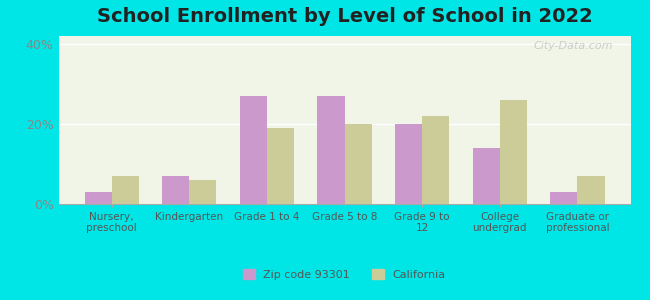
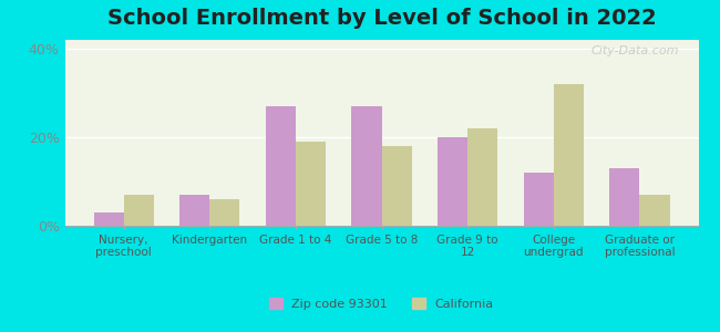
California/Grade 5 to 8: 20% -> 18%
Zip code 93301/College undergrad: 14% -> 12%
California/College undergrad: 26% -> 32%
Zip code 93301/Graduate or professional: 3% -> 13%
